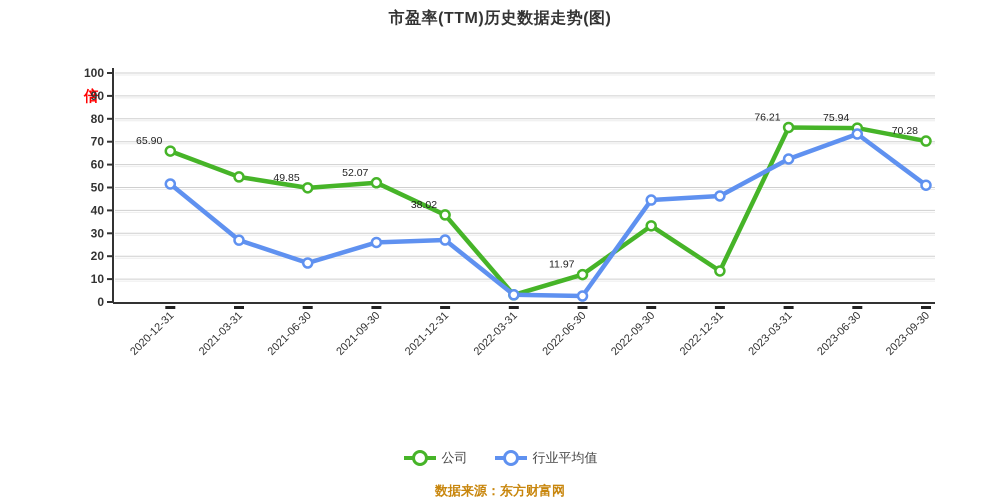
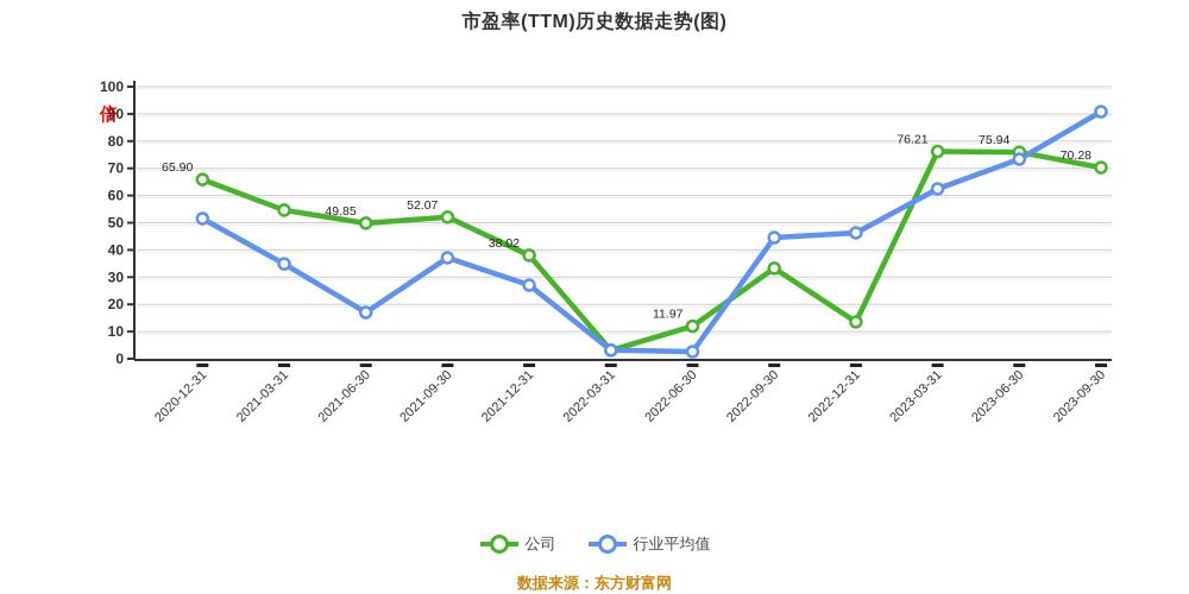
行业平均值/2021-03-31: 27 -> 35
行业平均值/2021-09-30: 26 -> 37
行业平均值/2023-09-30: 51 -> 91
